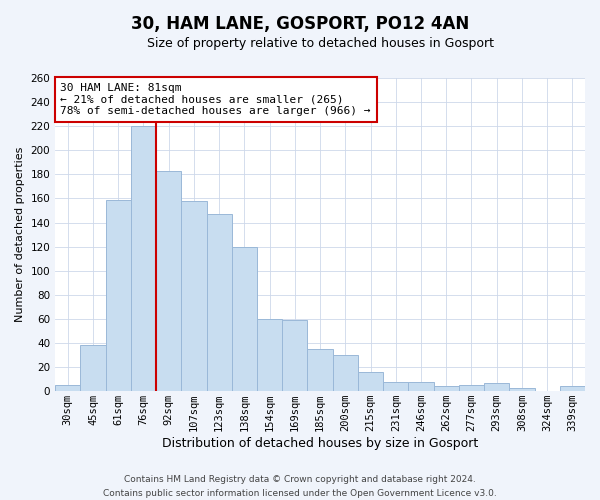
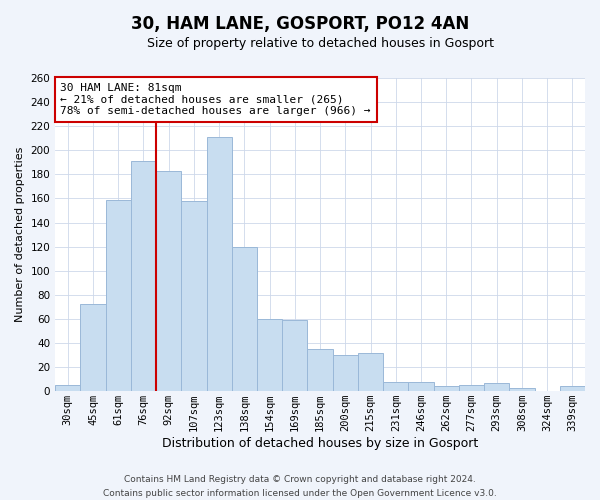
45sqm: 38 -> 72
76sqm: 220 -> 191
123sqm: 147 -> 211
215sqm: 16 -> 32
